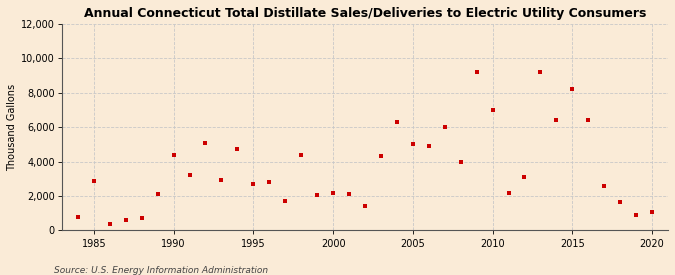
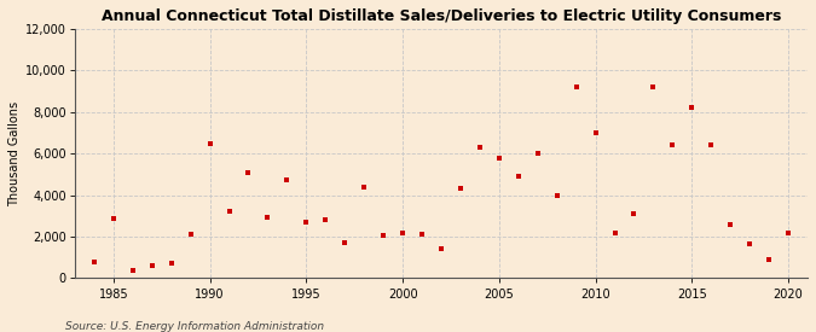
1990: 4,400 -> 6,500
2005: 5,000 -> 5,800
2020: 1,100 -> 2,200
